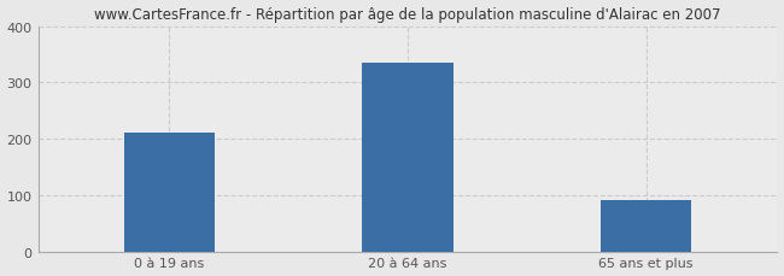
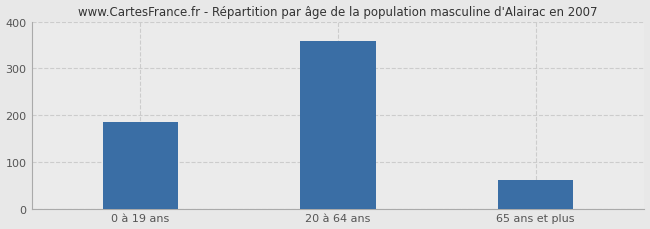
0 à 19 ans: 210 -> 185
20 à 64 ans: 335 -> 358
65 ans et plus: 90 -> 62
